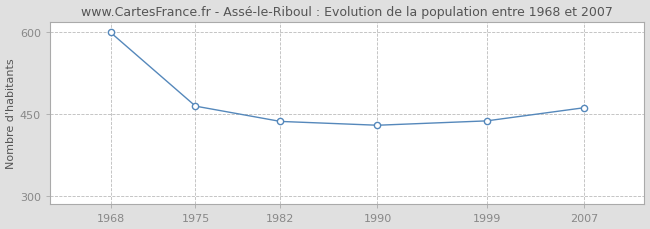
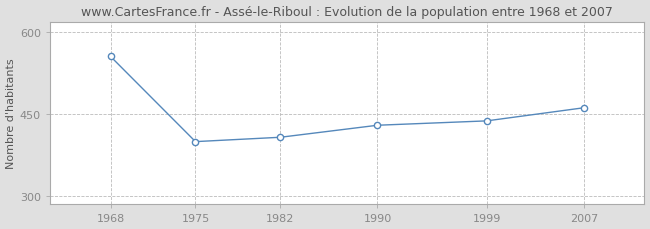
1968: 600 -> 556
1975: 465 -> 400
1982: 437 -> 408
